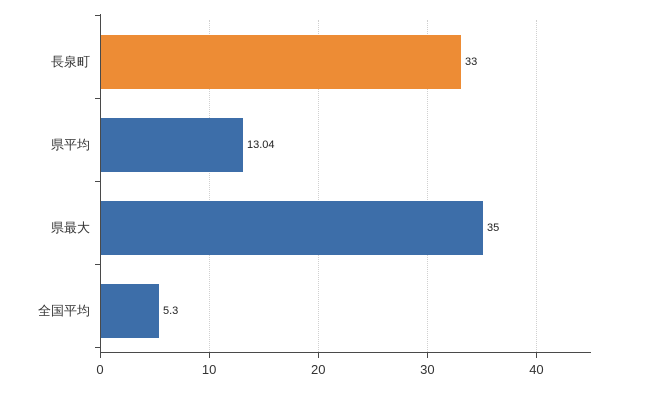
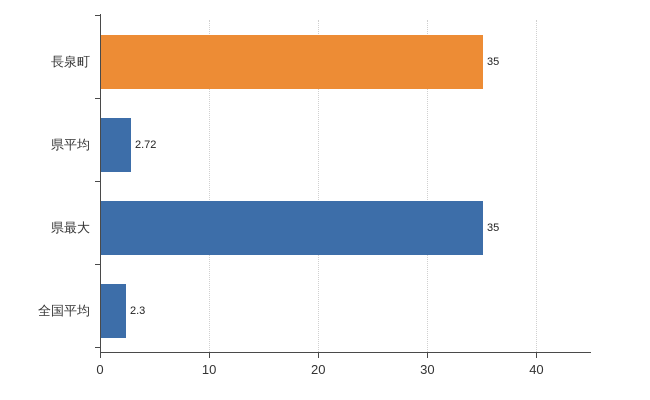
長泉町: 33 -> 35
県平均: 13.04 -> 2.72
全国平均: 5.3 -> 2.3
